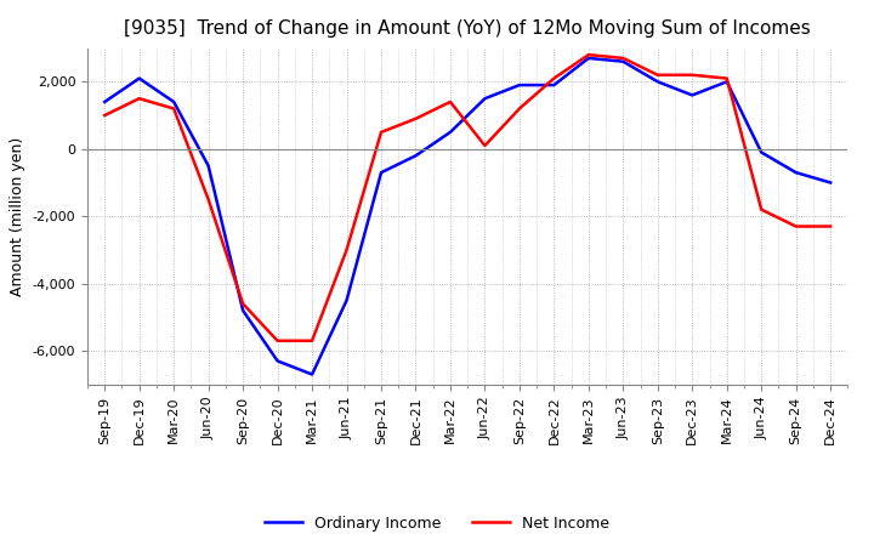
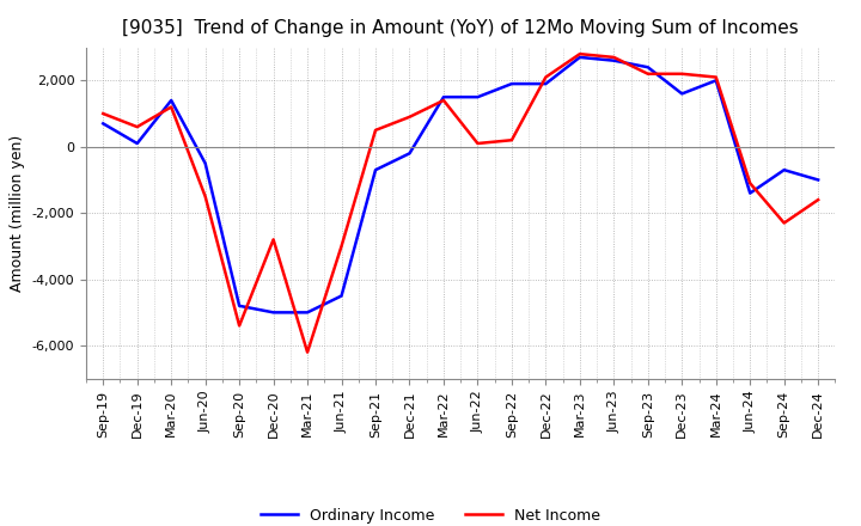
Ordinary Income/Sep-19: 1,400 -> 700
Ordinary Income/Dec-19: 2,100 -> 100
Net Income/Dec-19: 1,500 -> 600
Net Income/Sep-20: -4,600 -> -5,400
Ordinary Income/Dec-20: -6,300 -> -5,000
Net Income/Dec-20: -5,700 -> -2,800
Ordinary Income/Mar-21: -6,700 -> -5,000
Net Income/Mar-21: -5,700 -> -6,200
Ordinary Income/Mar-22: 500 -> 1,500
Net Income/Sep-22: 1,200 -> 200
Ordinary Income/Sep-23: 2,000 -> 2,400
Ordinary Income/Jun-24: -100 -> -1,400
Net Income/Jun-24: -1,800 -> -1,100
Net Income/Dec-24: -2,300 -> -1,600
